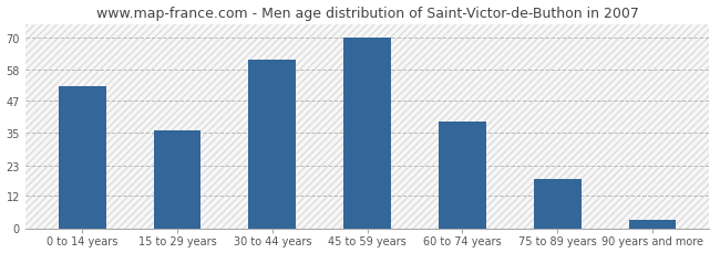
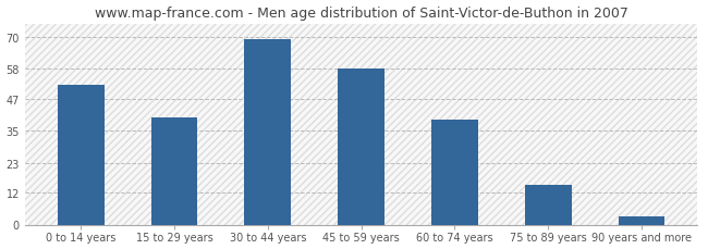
15 to 29 years: 36 -> 40
30 to 44 years: 62 -> 69
45 to 59 years: 70 -> 58
75 to 89 years: 18 -> 15
